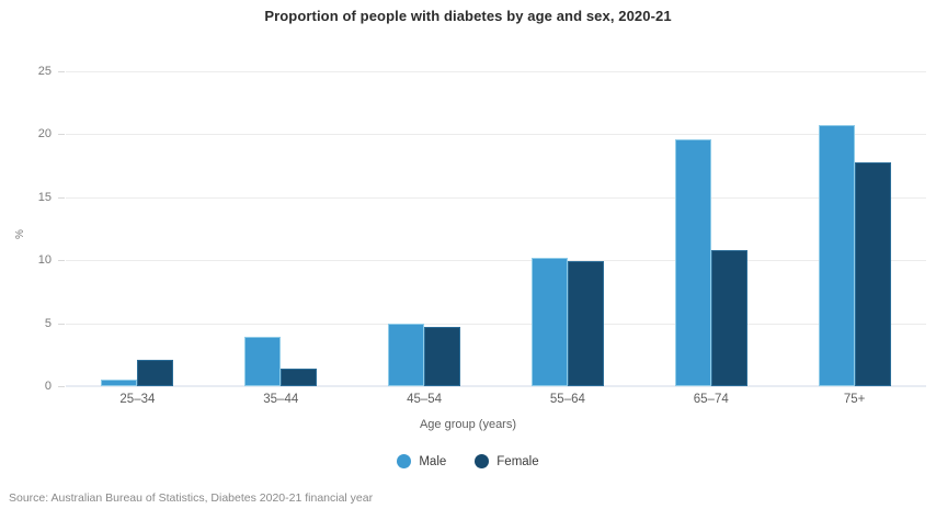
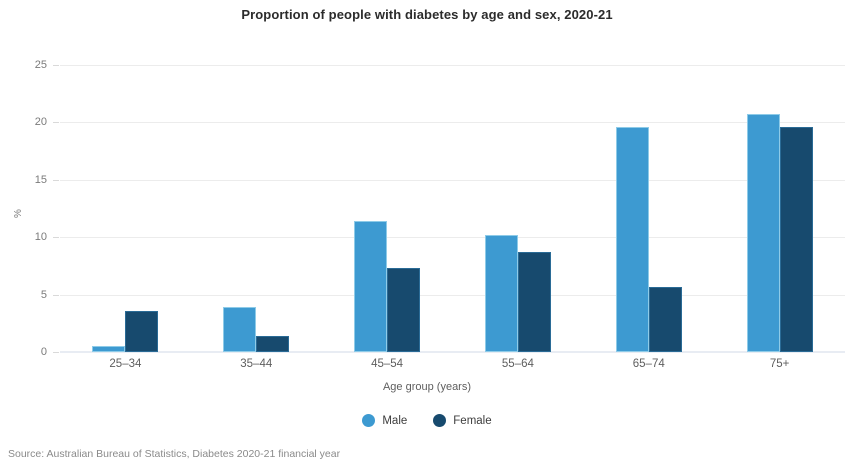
Female/25–34: 2.1 -> 3.6
Male/45–54: 5.0 -> 11.4
Female/45–54: 4.7 -> 7.3
Female/55–64: 9.9 -> 8.7
Female/65–74: 10.8 -> 5.7
Female/75+: 17.8 -> 19.6
